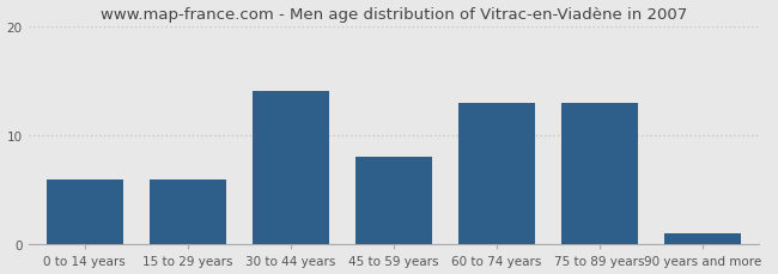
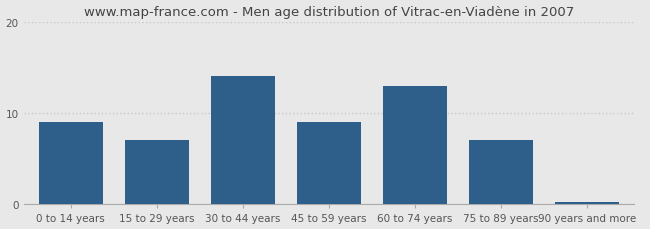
0 to 14 years: 6.0 -> 9.0
15 to 29 years: 6.0 -> 7.0
45 to 59 years: 8.0 -> 9.0
75 to 89 years: 13.0 -> 7.0
90 years and more: 1.0 -> 0.3
